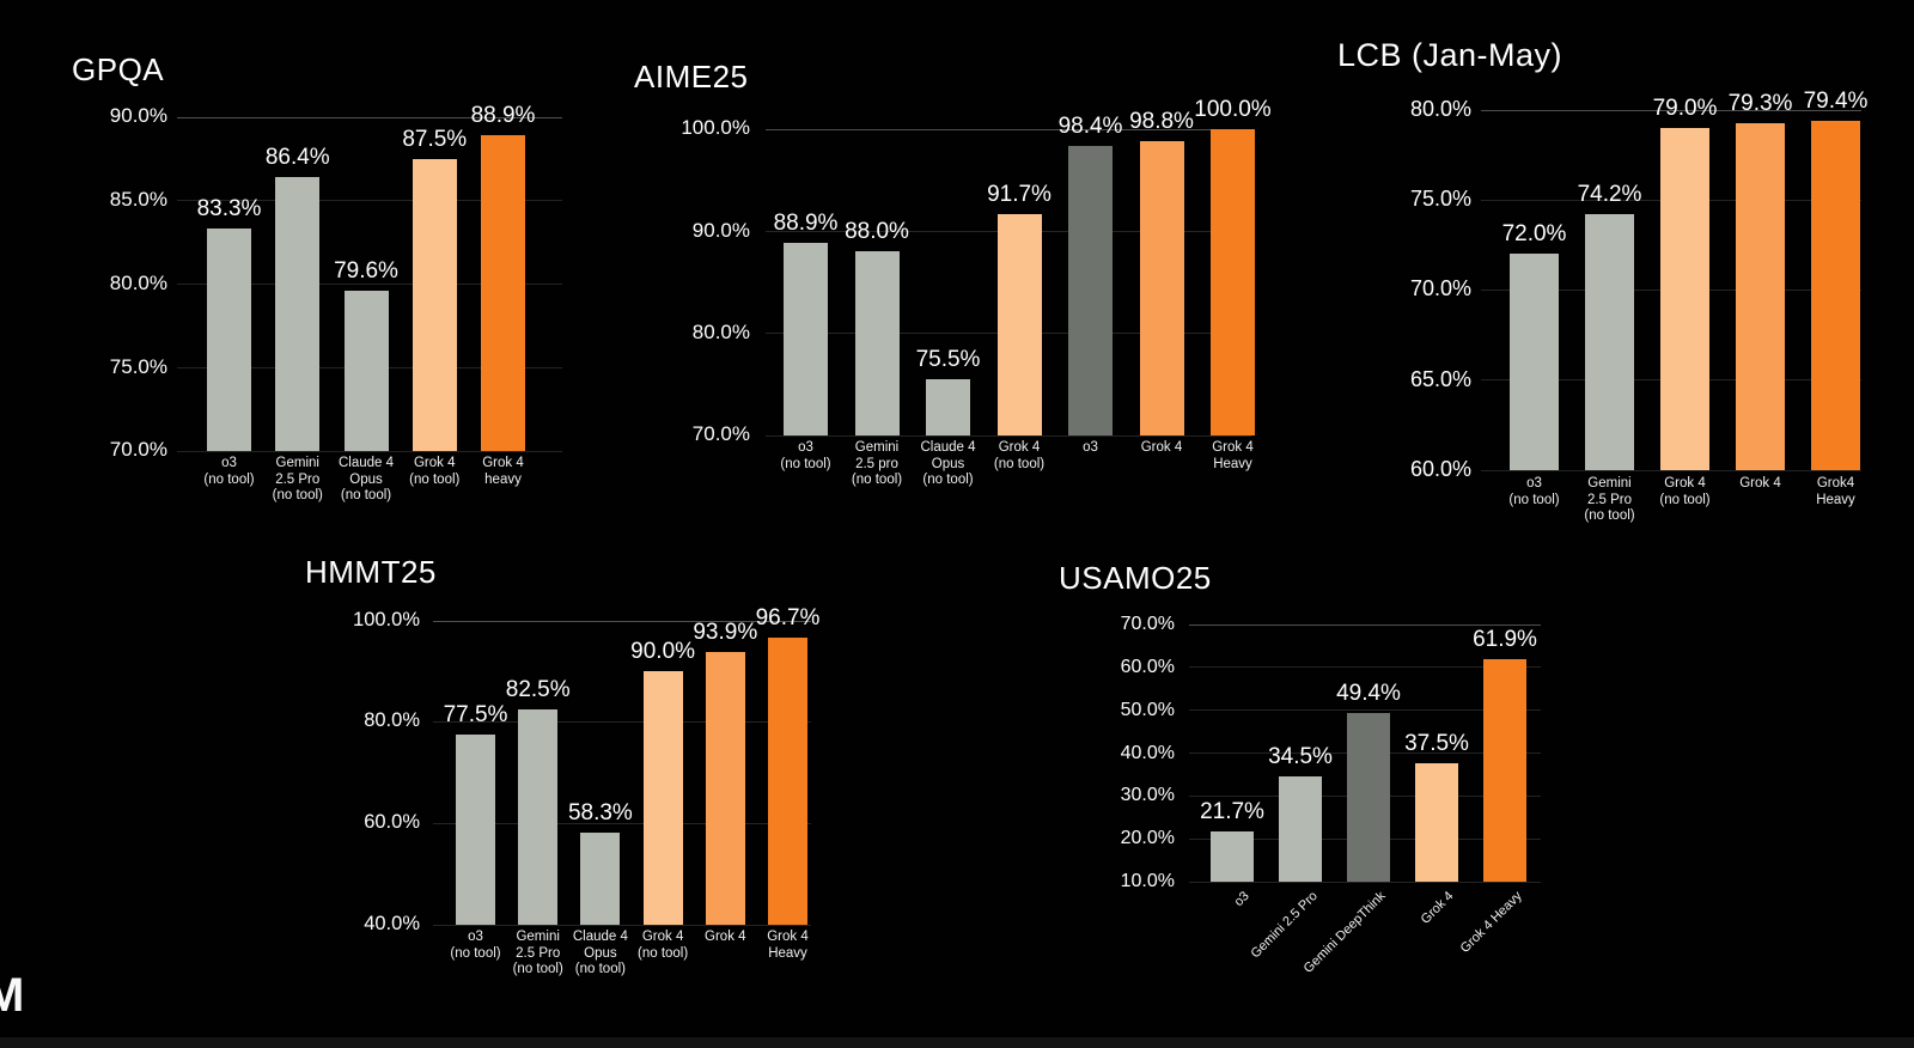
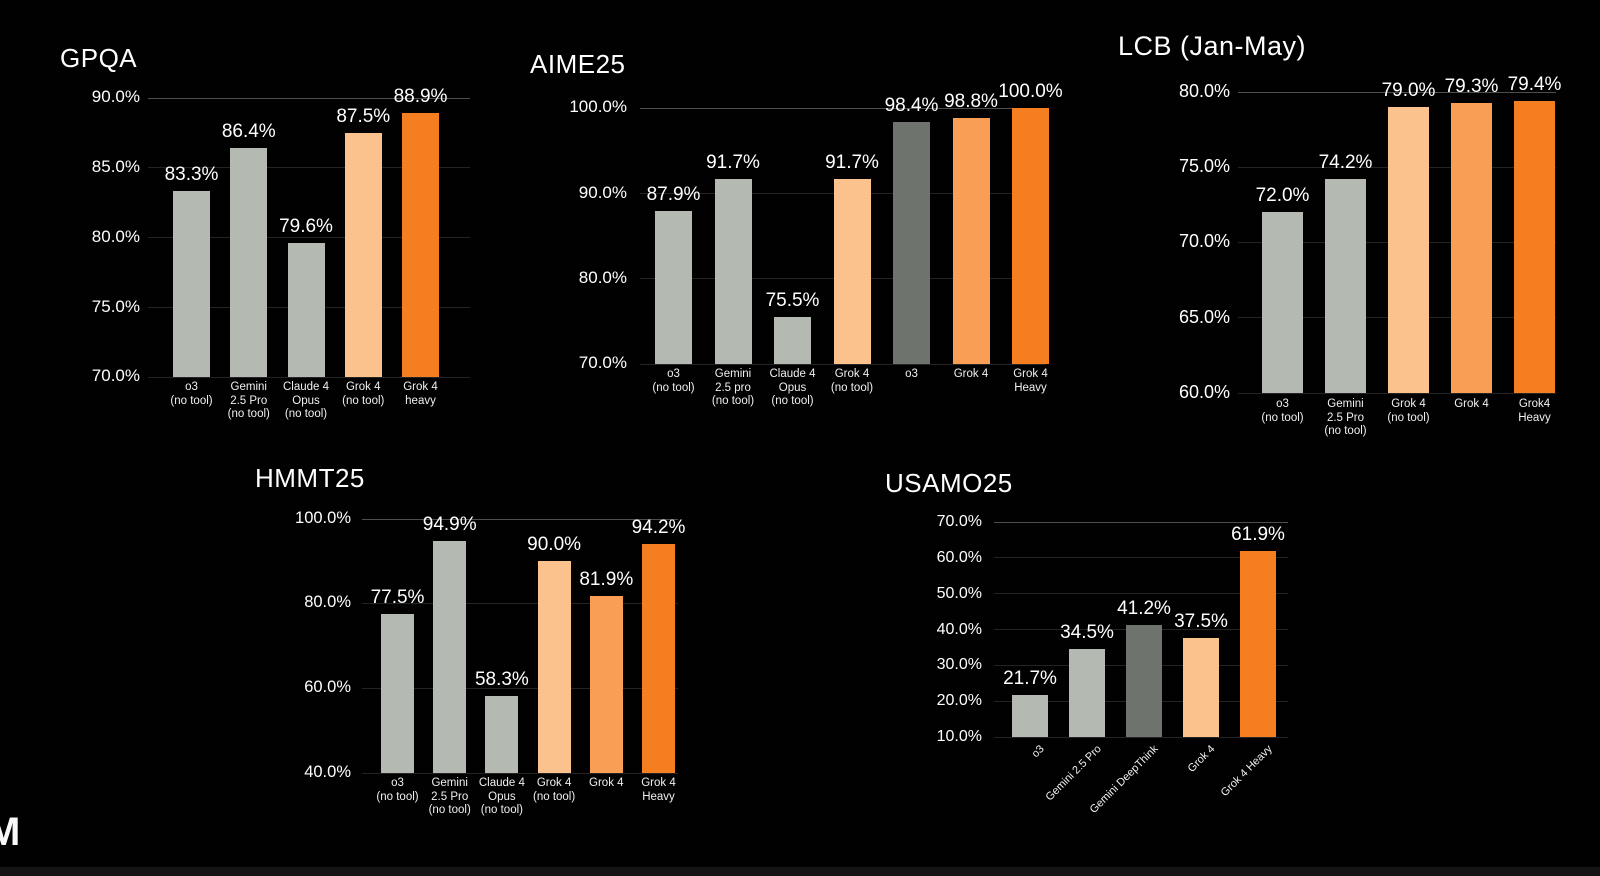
AIME25/o3 (no tool): 88.9% -> 87.9%
AIME25/Gemini 2.5 pro (no tool): 88.0% -> 91.7%
HMMT25/Gemini 2.5 Pro (no tool): 82.5% -> 94.9%
HMMT25/Grok 4: 93.9% -> 81.9%
HMMT25/Grok 4 Heavy: 96.7% -> 94.2%
USAMO25/Gemini DeepThink: 49.4% -> 41.2%
